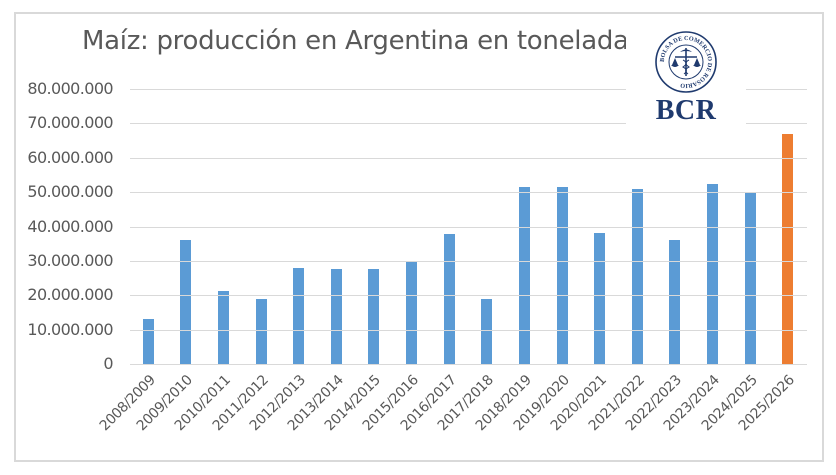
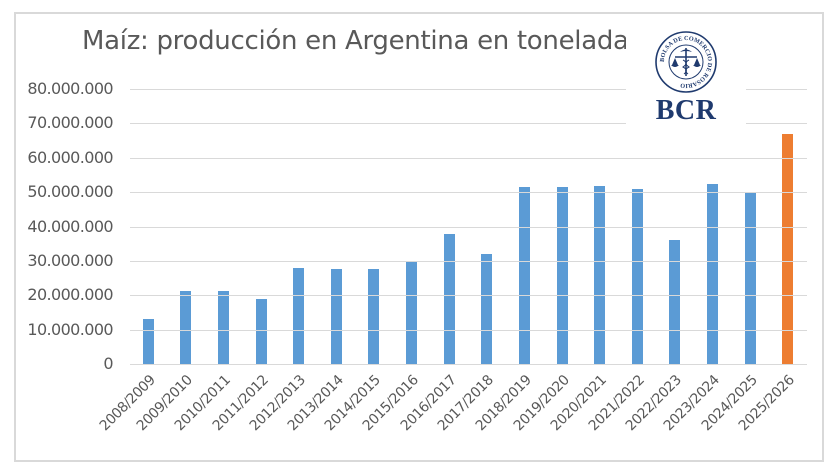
2009/2010: 36000000 -> 21000000
2017/2018: 19000000 -> 32000000
2020/2021: 38000000 -> 52000000
